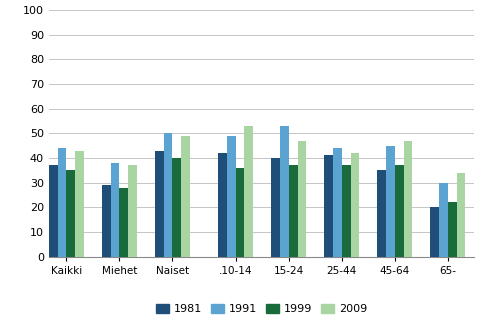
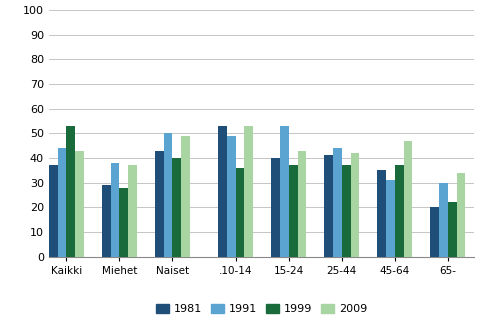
1999/Kaikki: 35 -> 53
1981/.10-14: 42 -> 53
2009/15-24: 47 -> 43
1991/45-64: 45 -> 31
